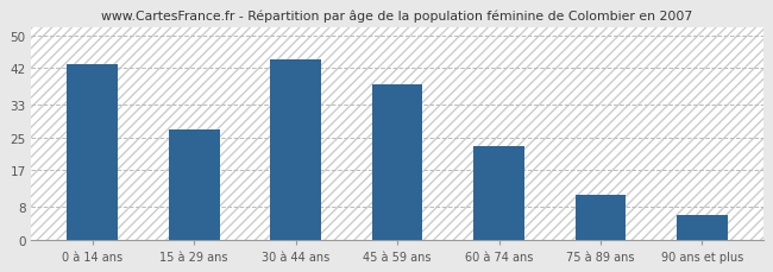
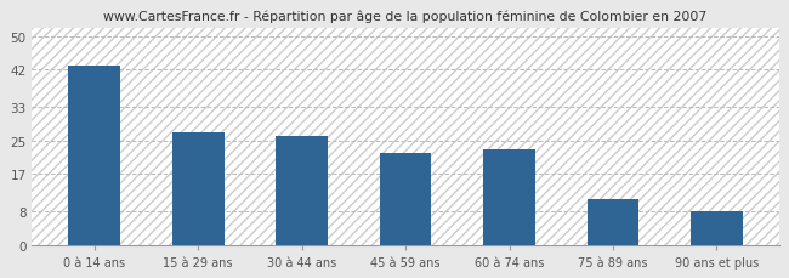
30 à 44 ans: 44 -> 26
45 à 59 ans: 38 -> 22
90 ans et plus: 6 -> 8
